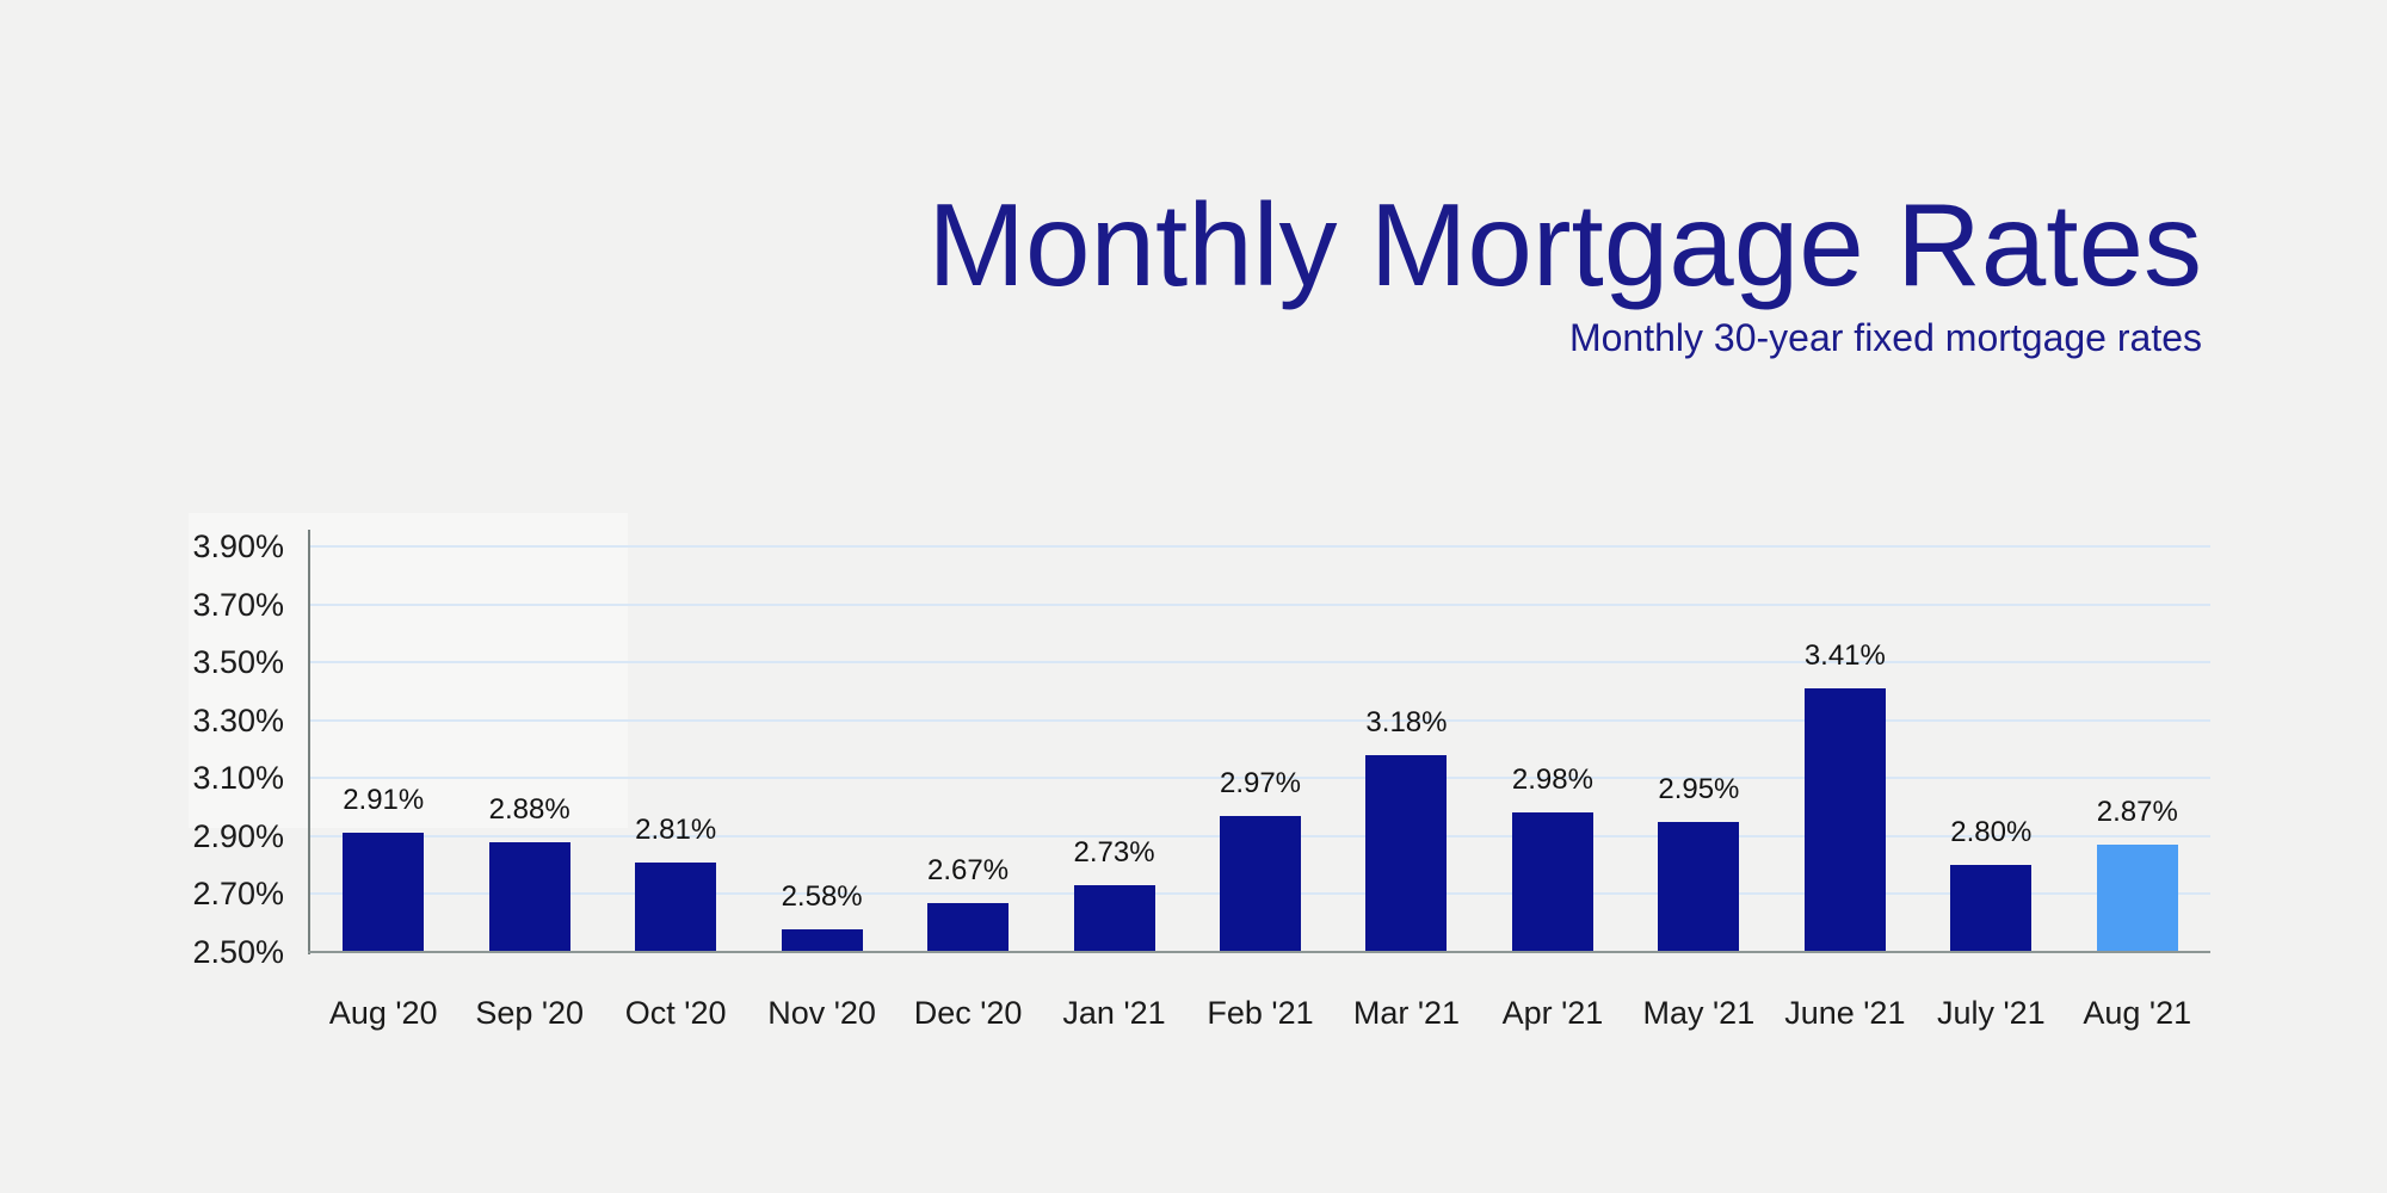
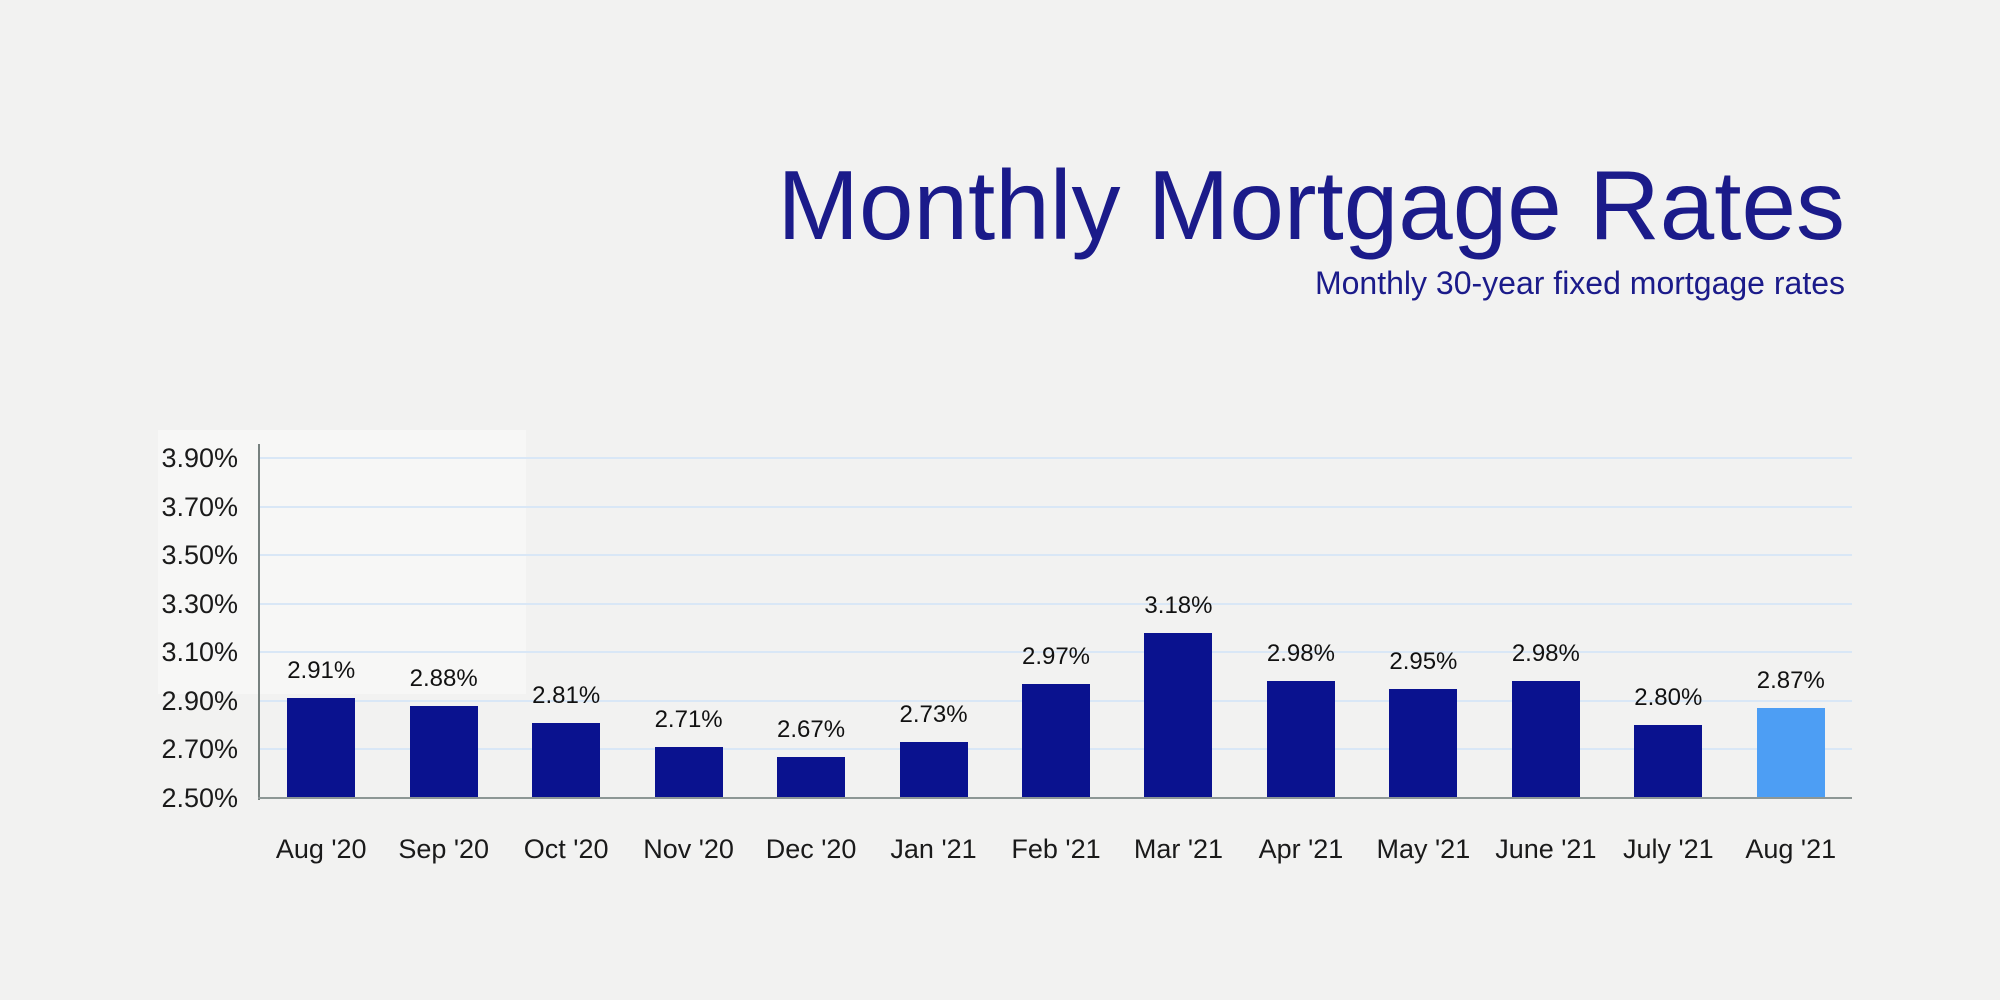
Nov '20: 2.58% -> 2.71%
June '21: 3.41% -> 2.98%
